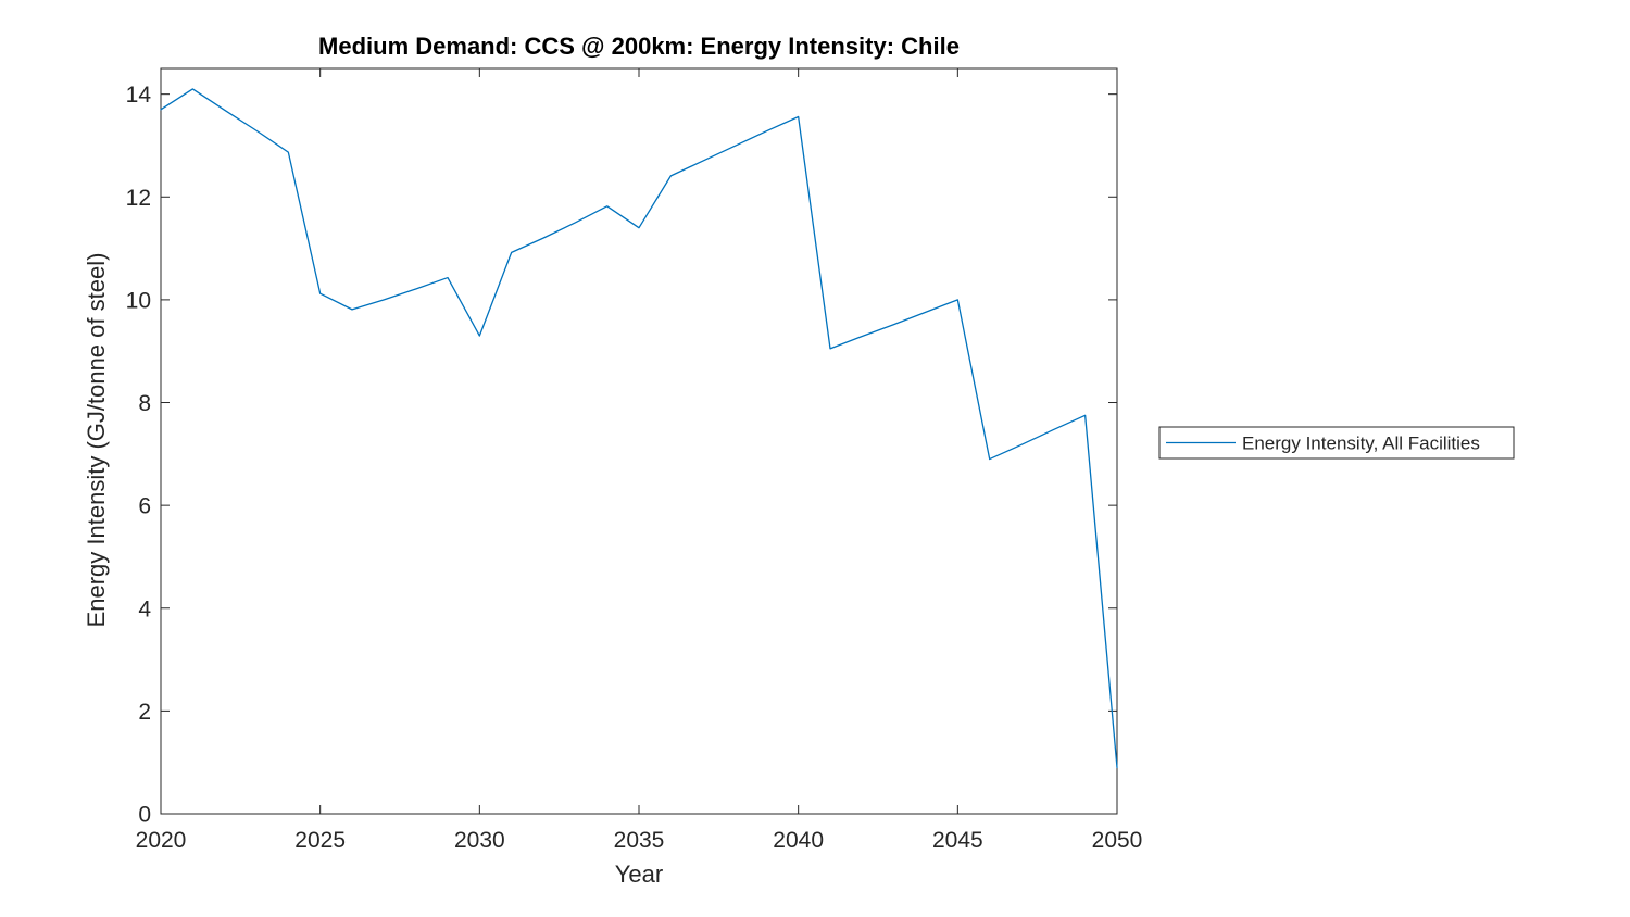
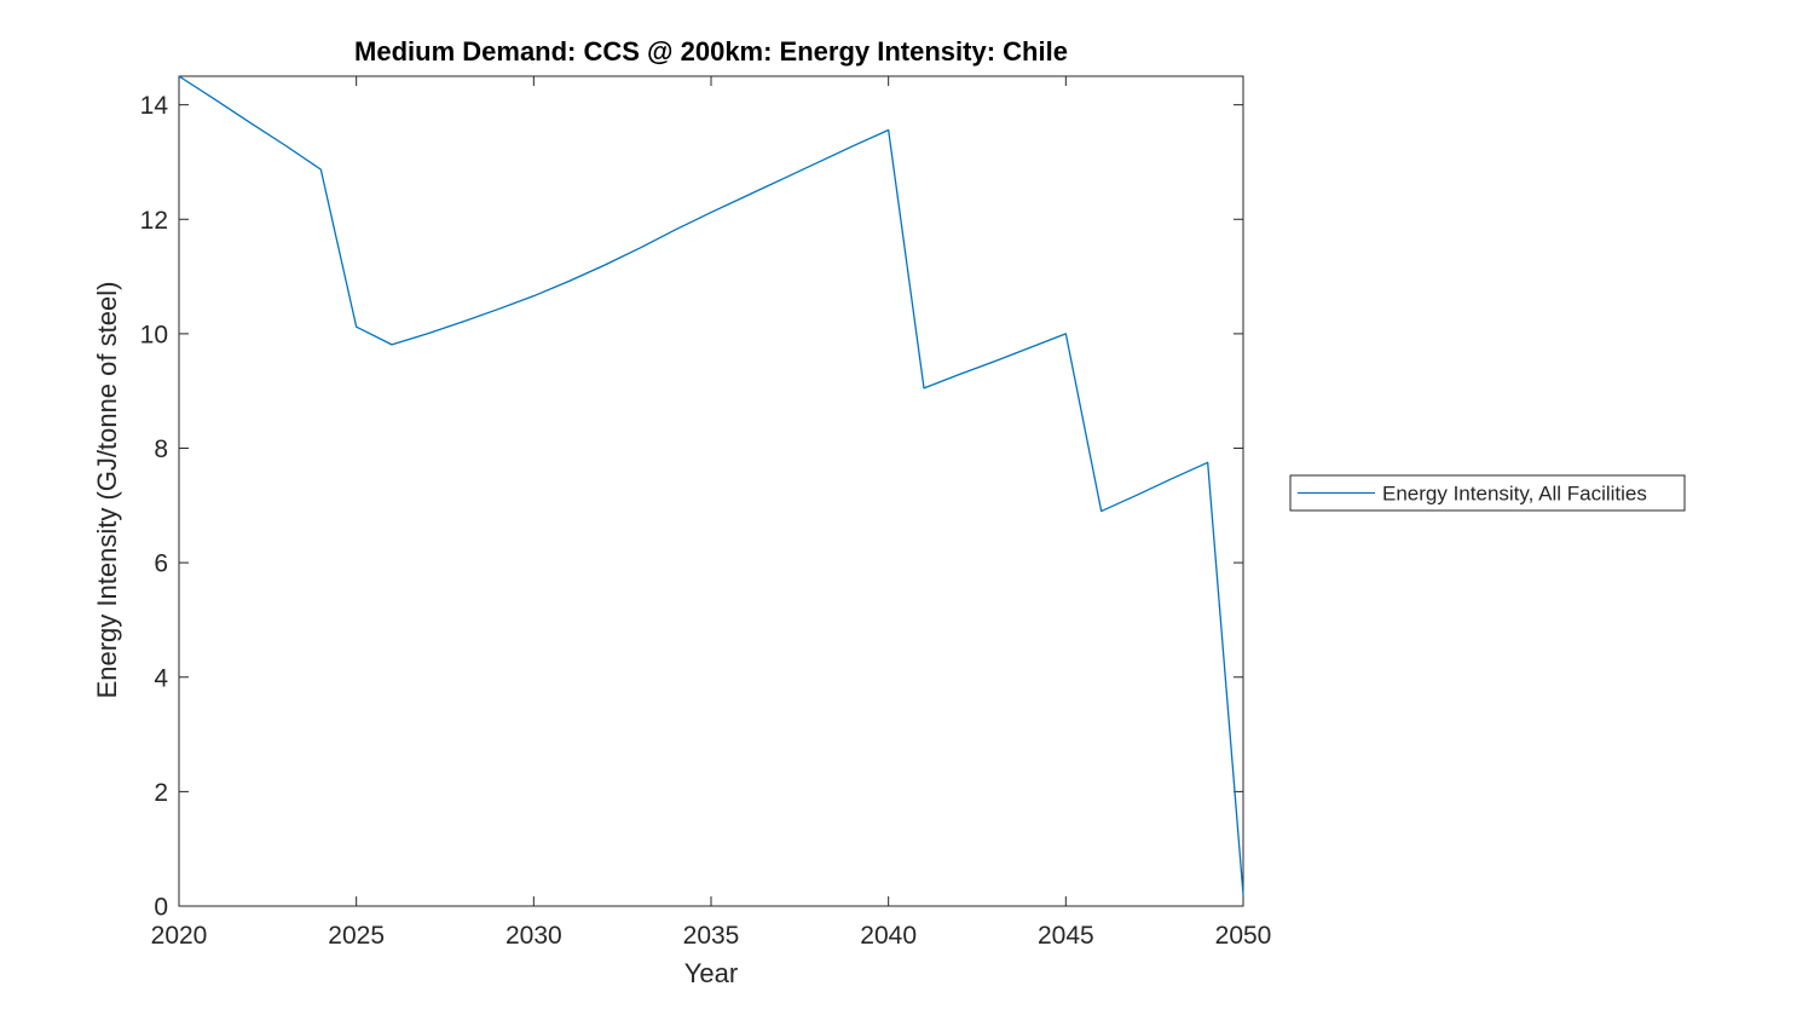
2020: 13.7 -> 14.5
2030: 9.3 -> 10.7
2035: 11.4 -> 12.1
2050: 0.9 -> 0.2
